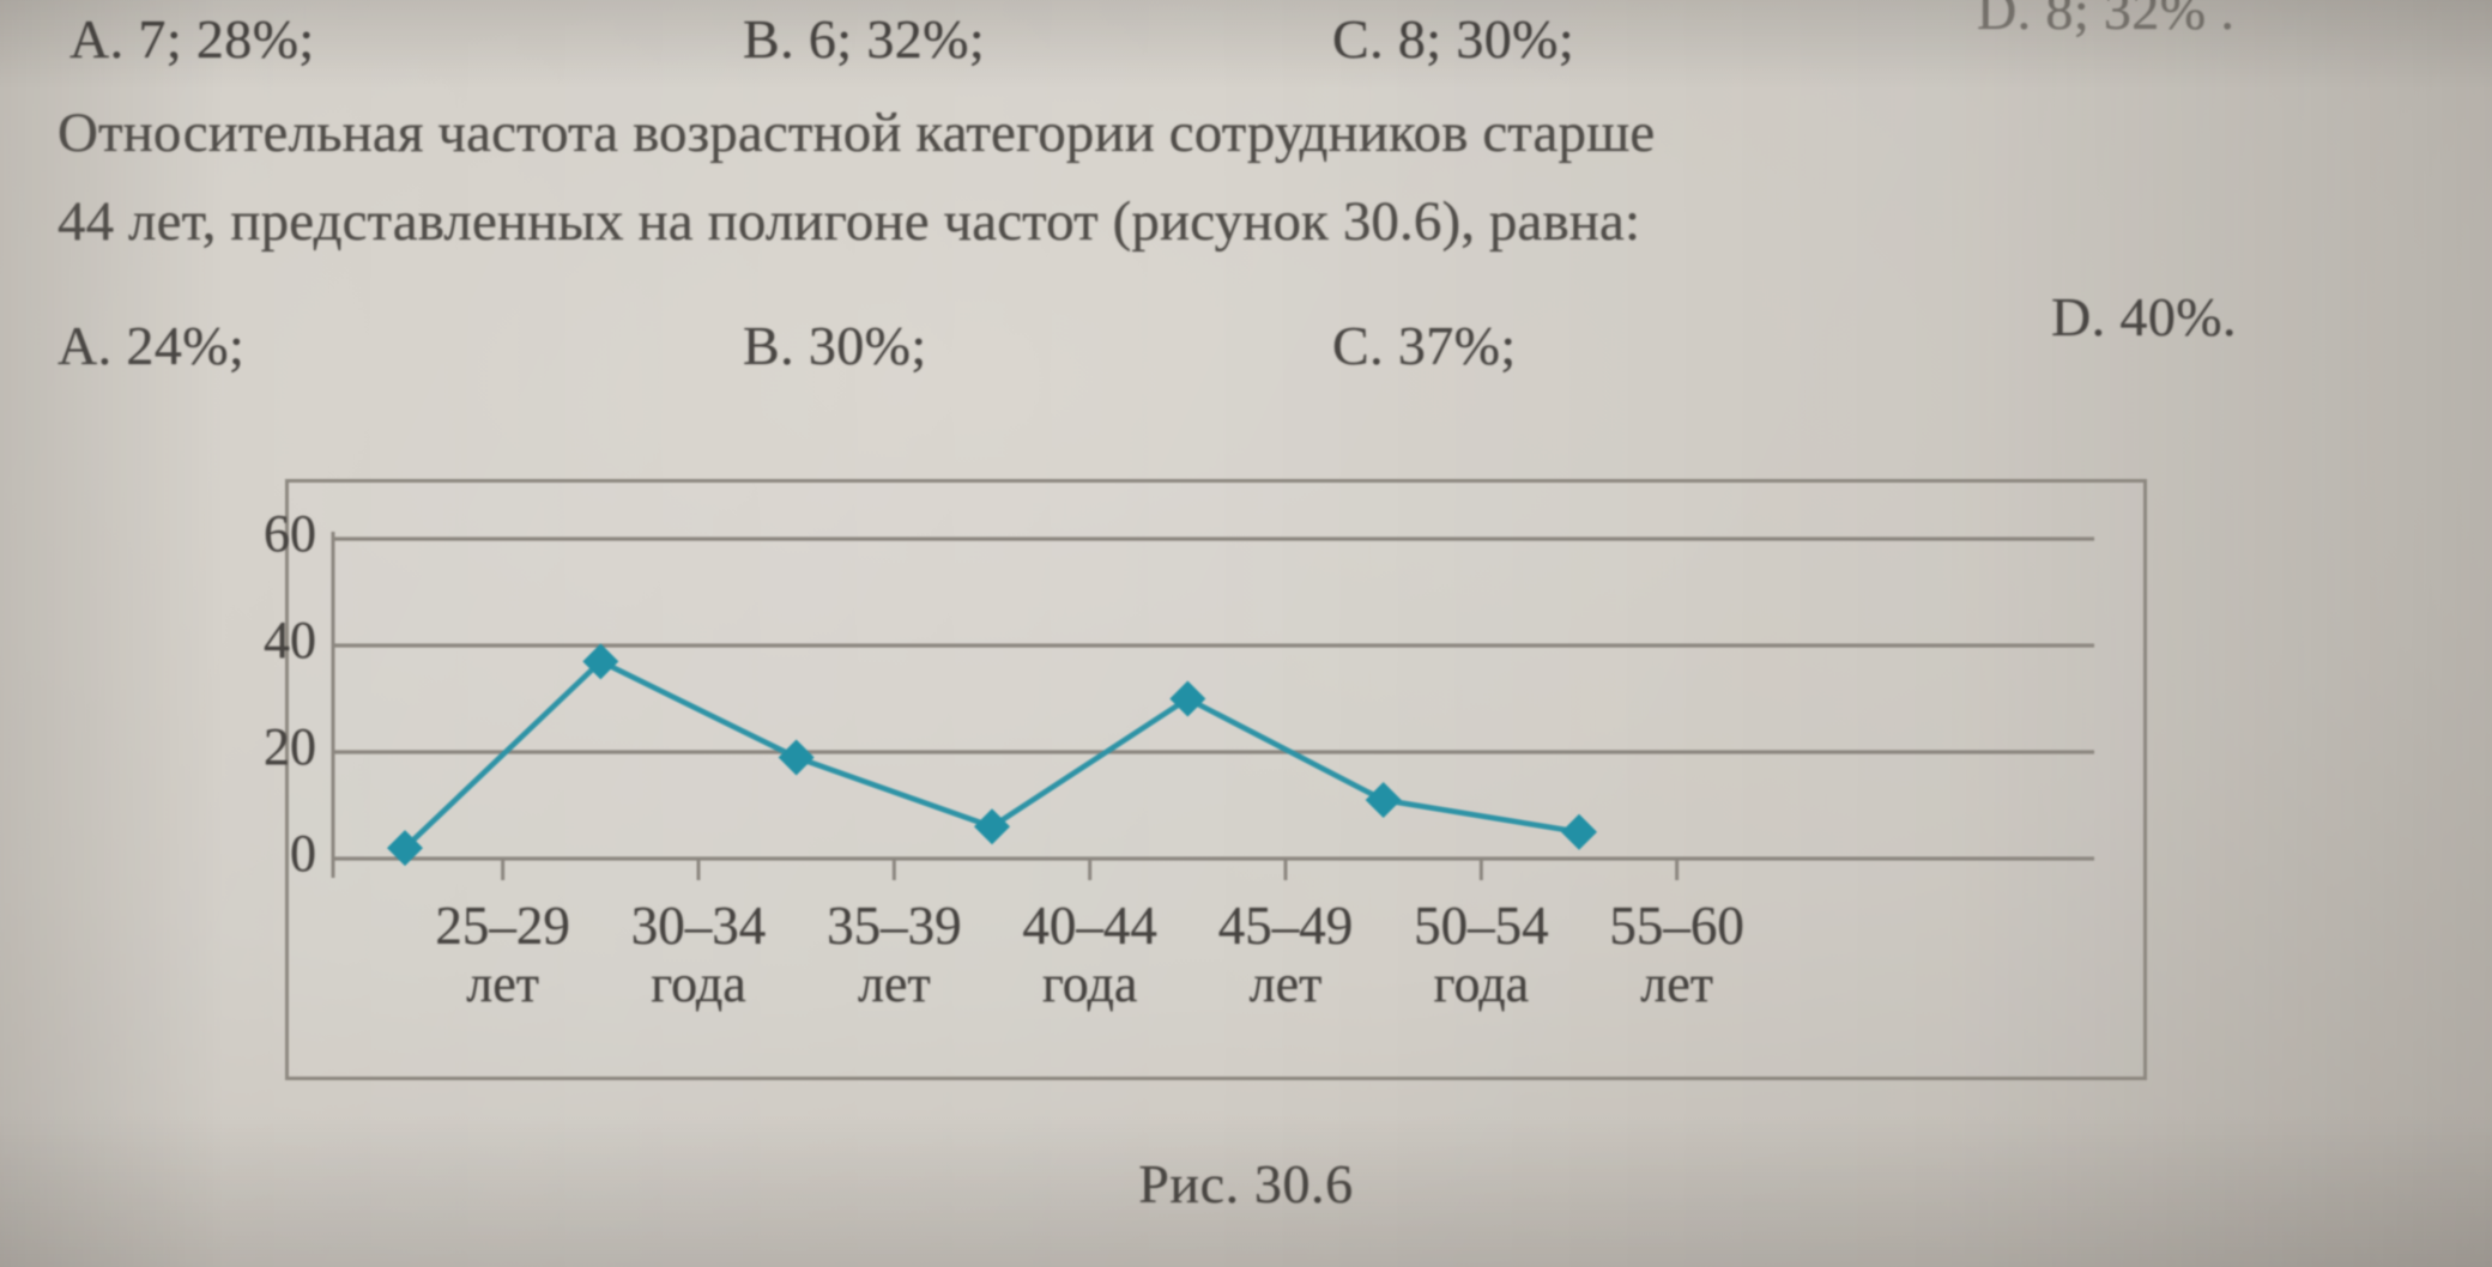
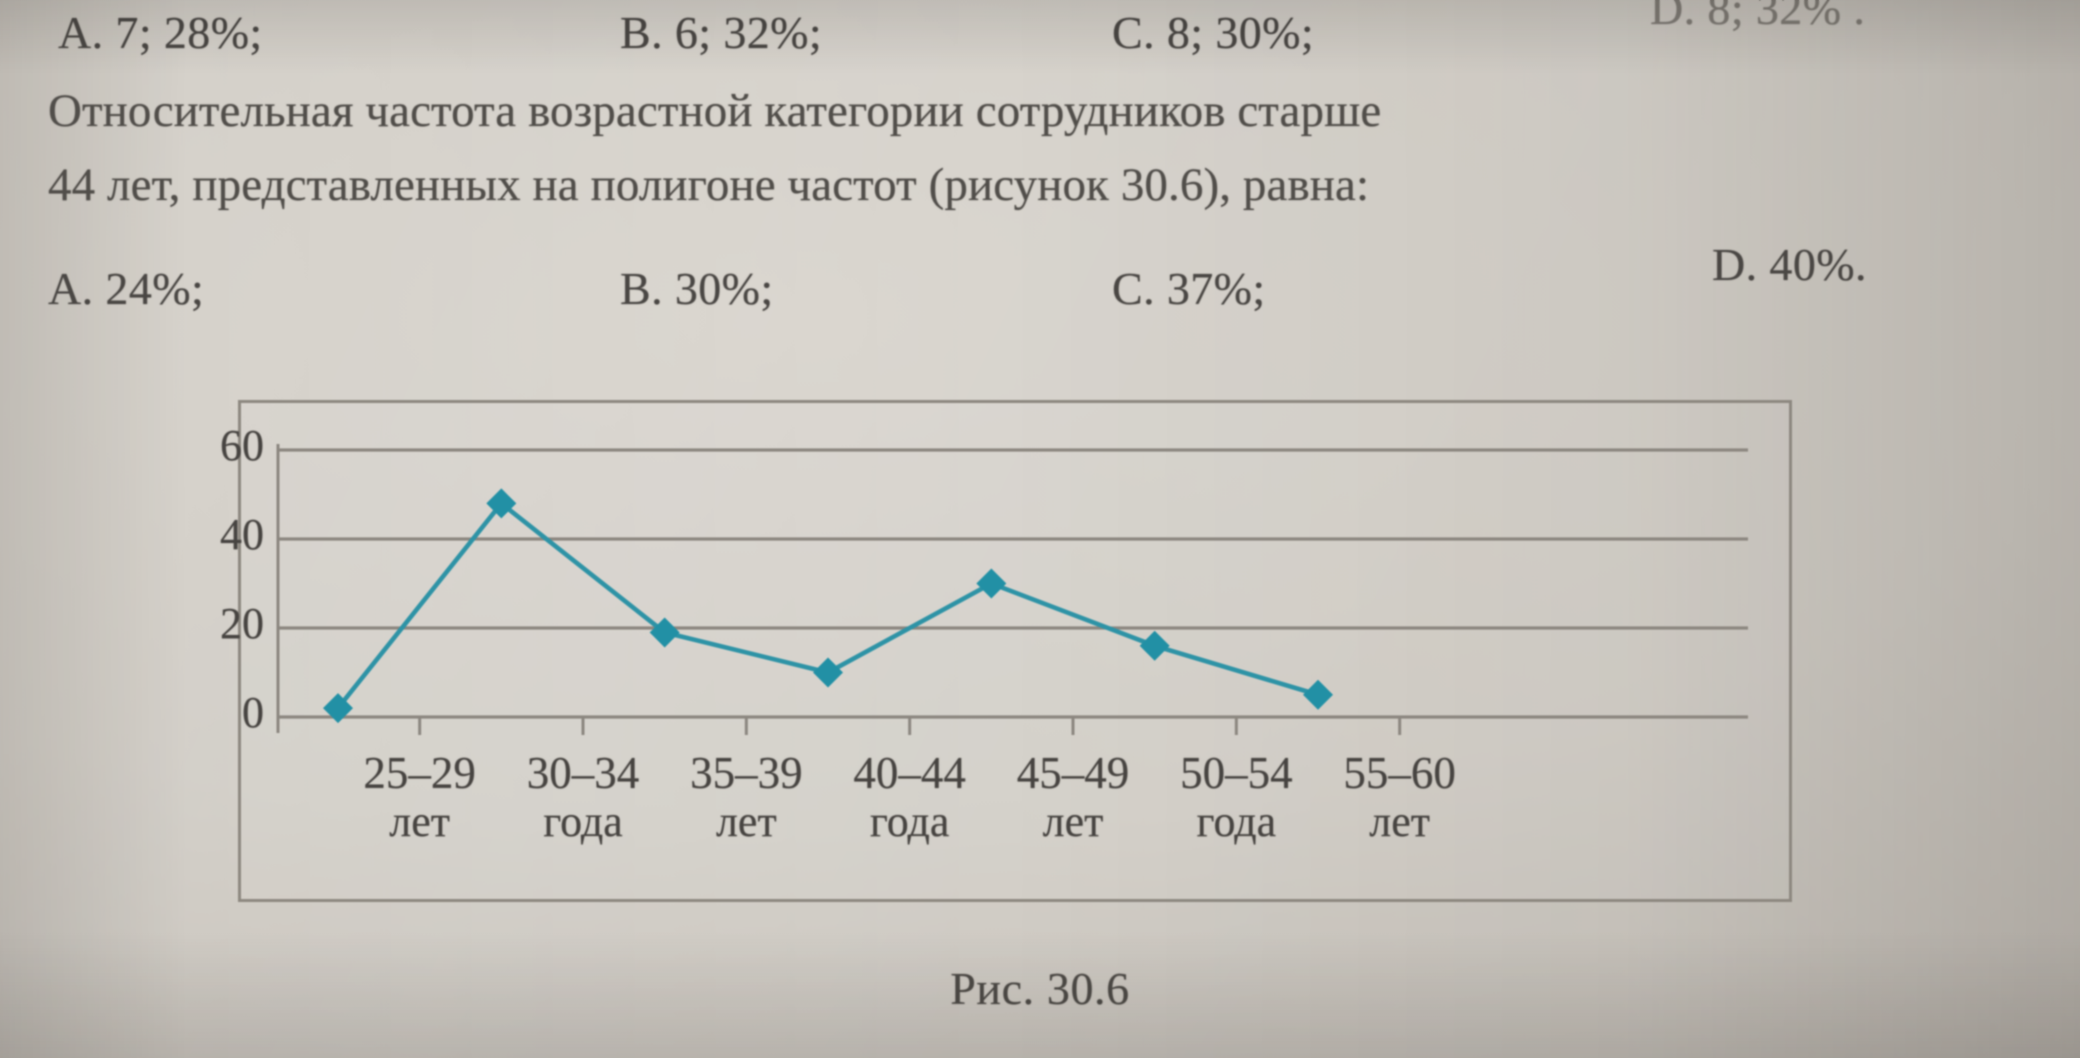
30–34: 37 -> 48
40–44: 6 -> 10
50–54: 11 -> 16
